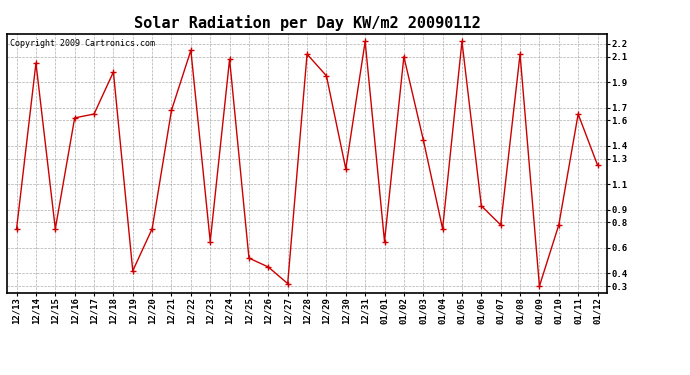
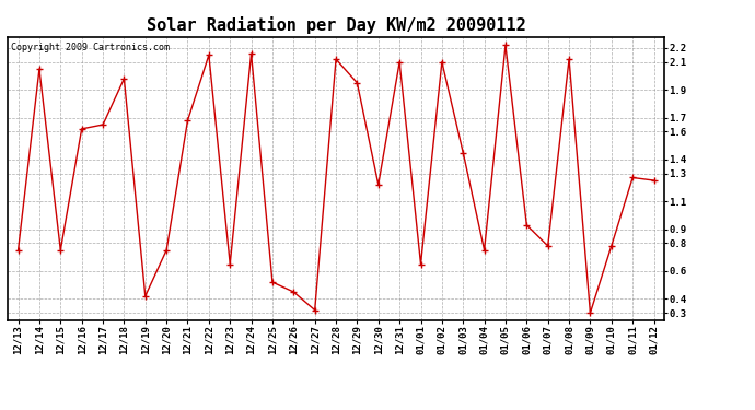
12/24: 2.08 -> 2.16
12/31: 2.22 -> 2.10
01/11: 1.65 -> 1.27
